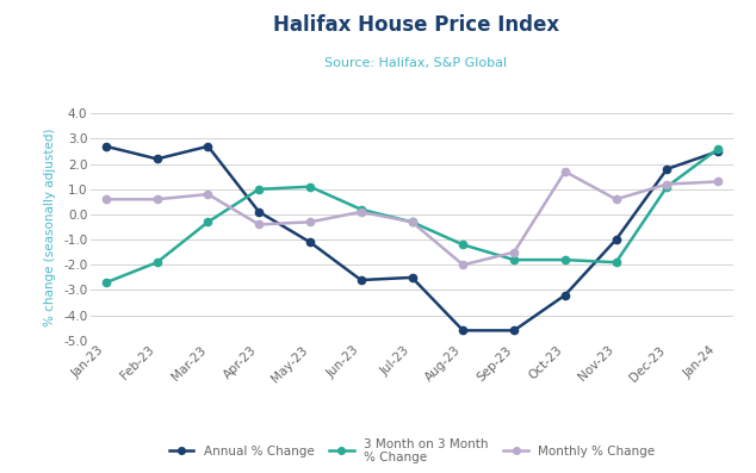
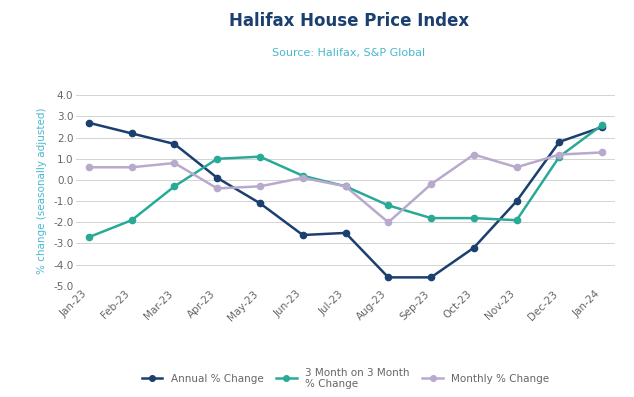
Annual % Change/Mar-23: 2.7 -> 1.7
Monthly % Change/Sep-23: -1.5 -> -0.2
Monthly % Change/Oct-23: 1.7 -> 1.2
